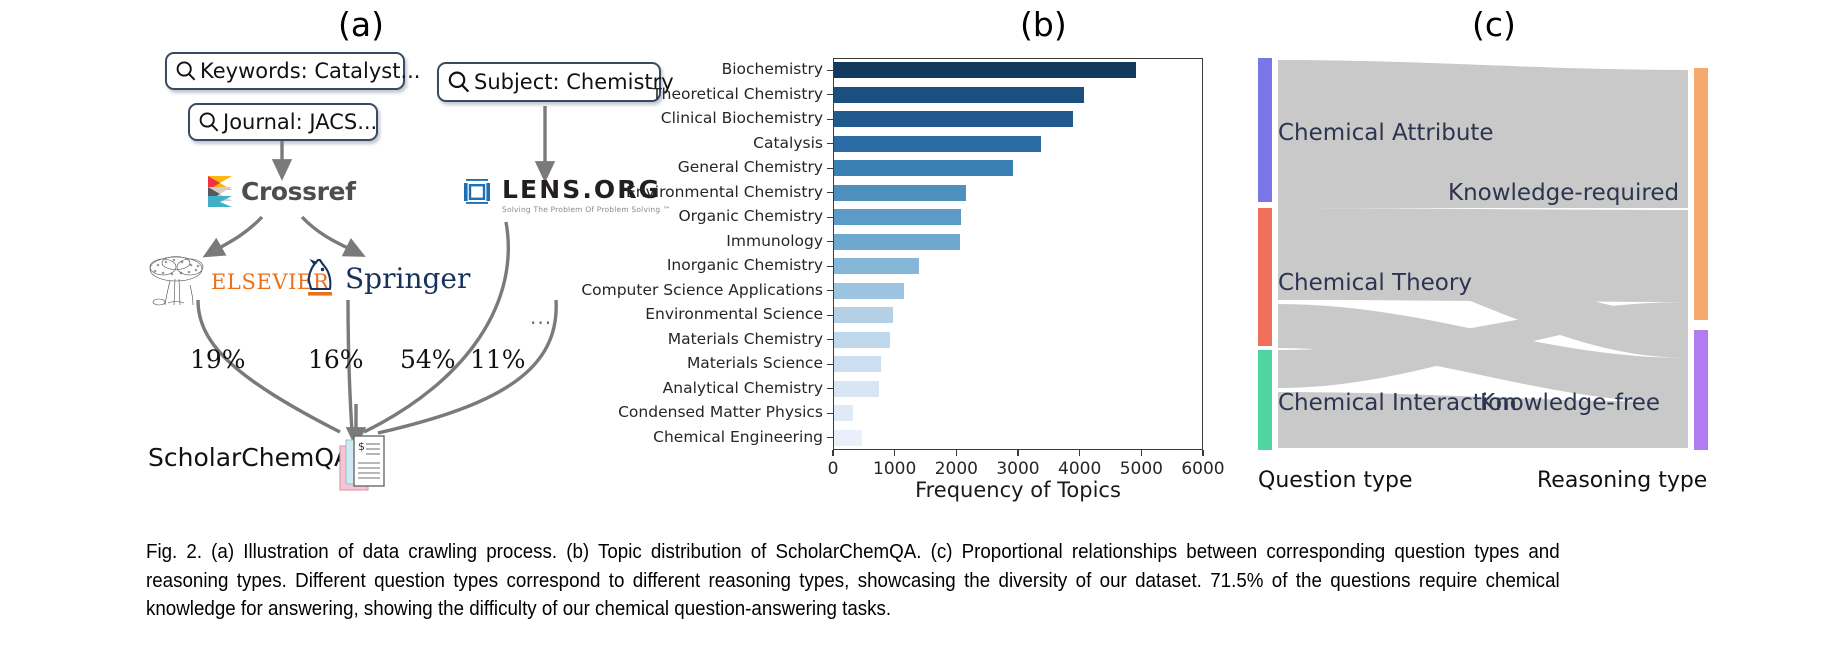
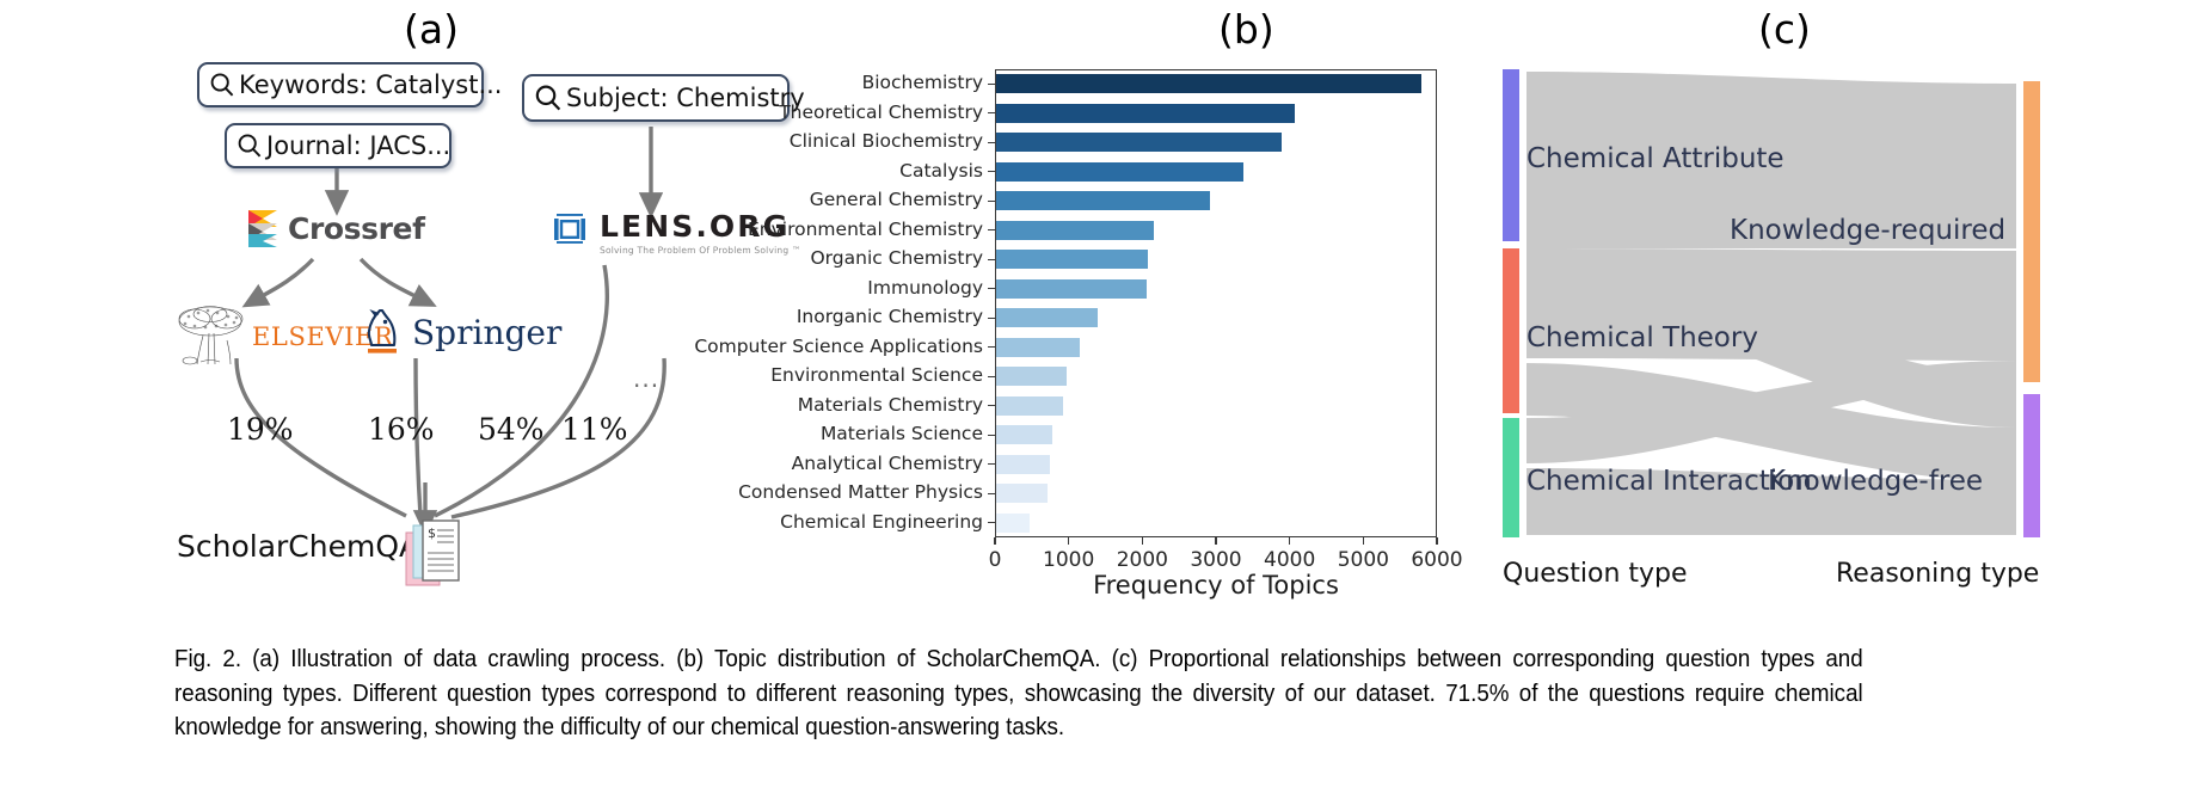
Biochemistry: 4900 -> 5800
Condensed Matter Physics: 300 -> 700
